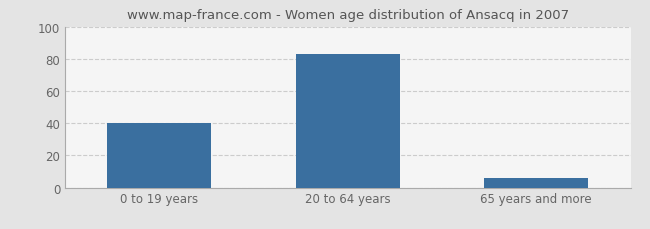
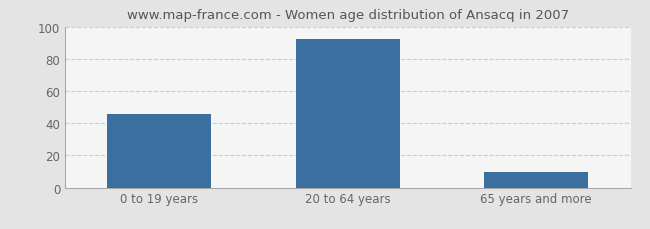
0 to 19 years: 40 -> 46
20 to 64 years: 83 -> 92
65 years and more: 6 -> 10
